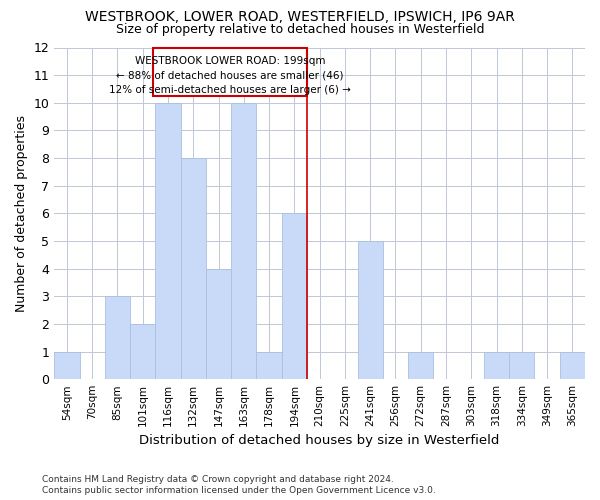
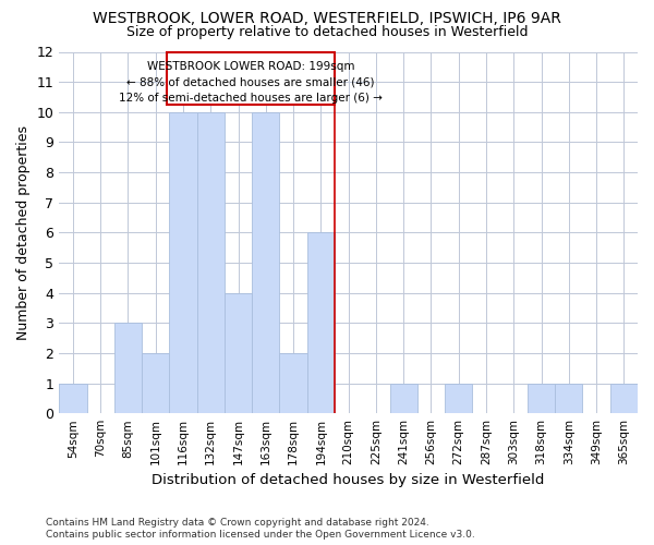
132sqm: 8 -> 10
178sqm: 1 -> 2
241sqm: 5 -> 1
